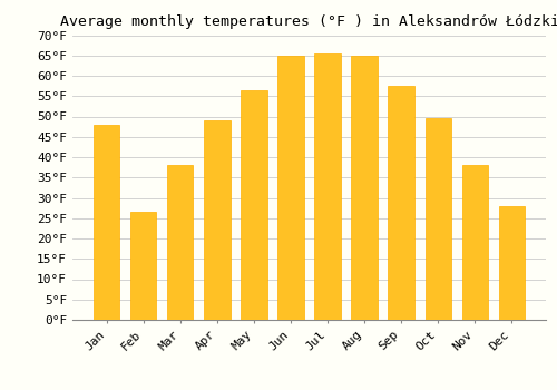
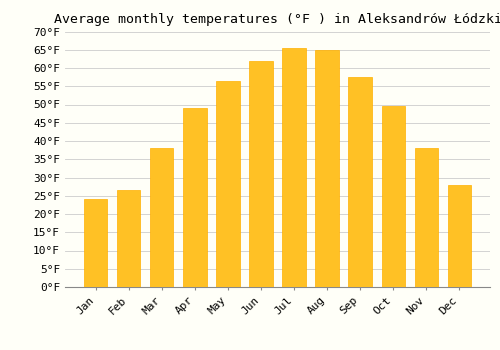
Jan: 48.0°F -> 24.0°F
Jun: 65.0°F -> 62.0°F
